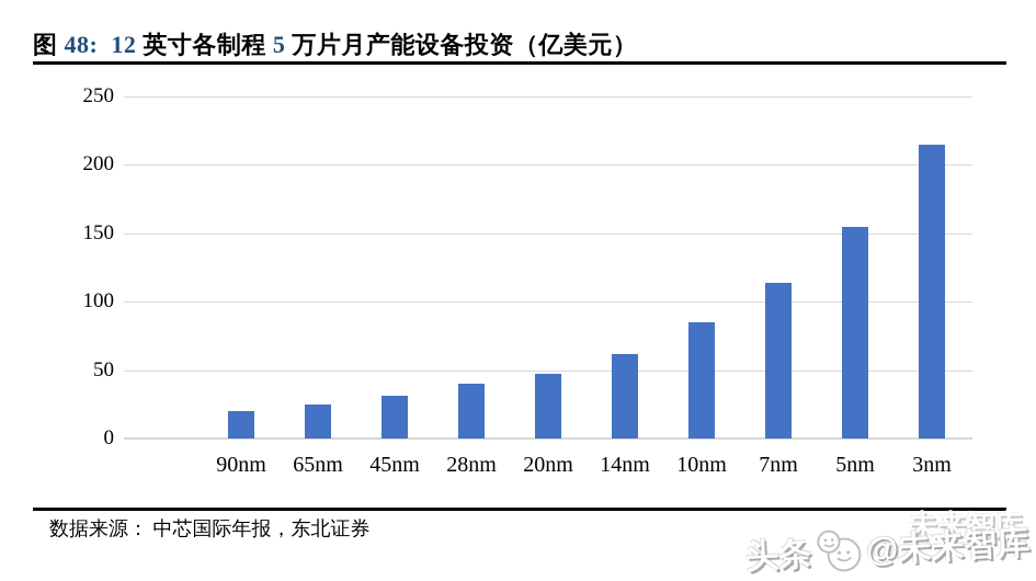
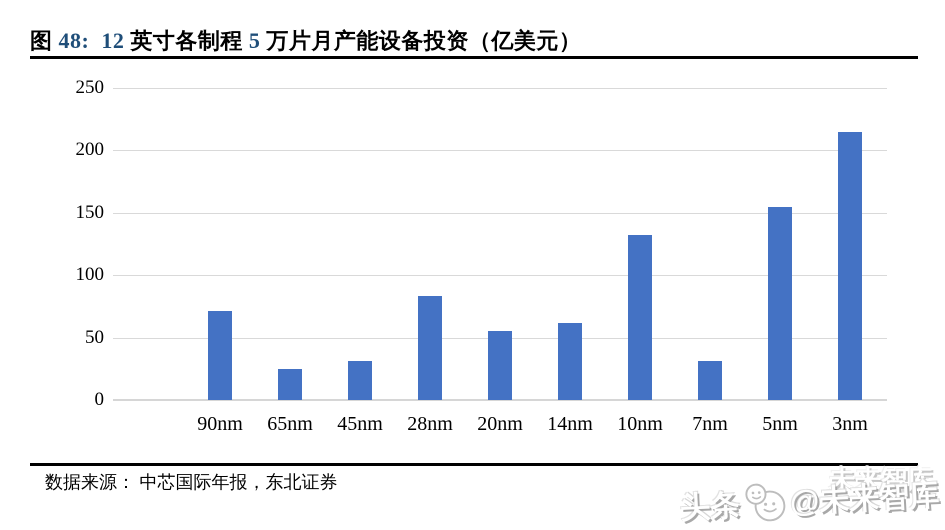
90nm: 20 -> 71
28nm: 40 -> 83
20nm: 47 -> 55
10nm: 85 -> 132
7nm: 114 -> 31
